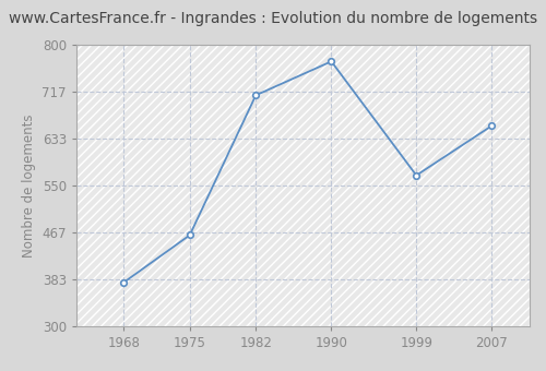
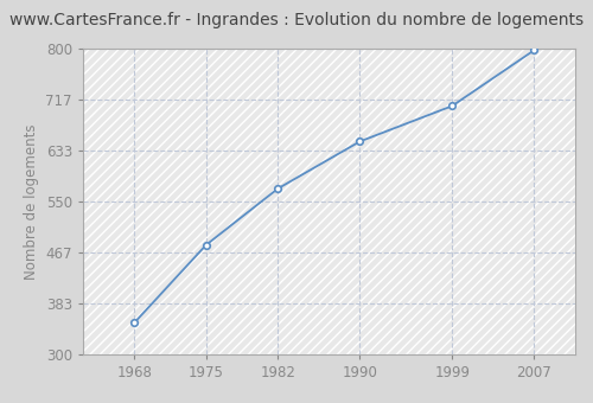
1968: 378 -> 352
1975: 462 -> 479
1982: 710 -> 571
1990: 770 -> 648
1999: 568 -> 706
2007: 656 -> 797
